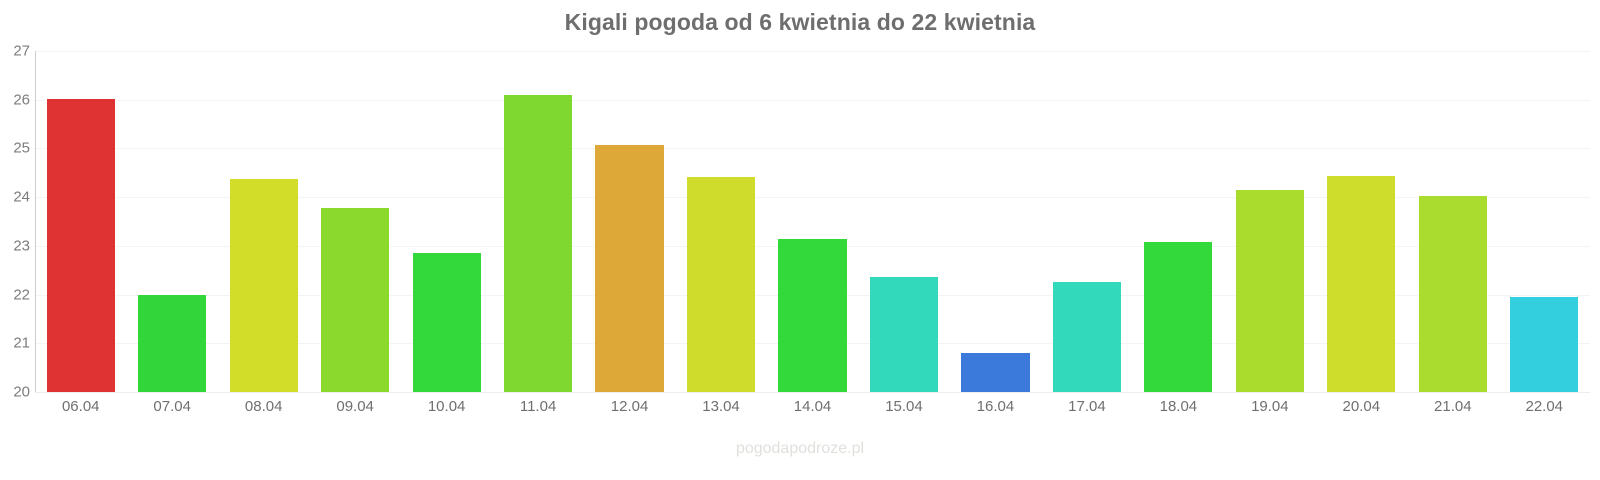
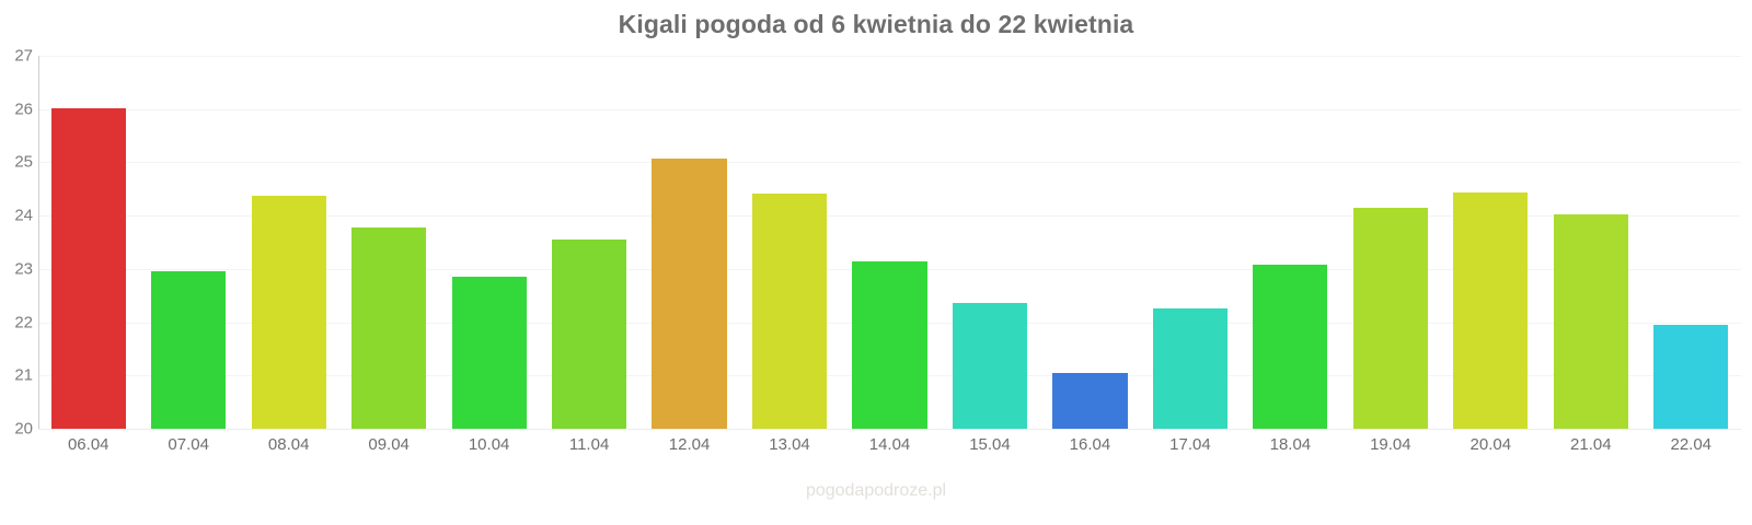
07.04: 22.0 -> 22.9
11.04: 26.1 -> 23.6
16.04: 20.8 -> 21.0
